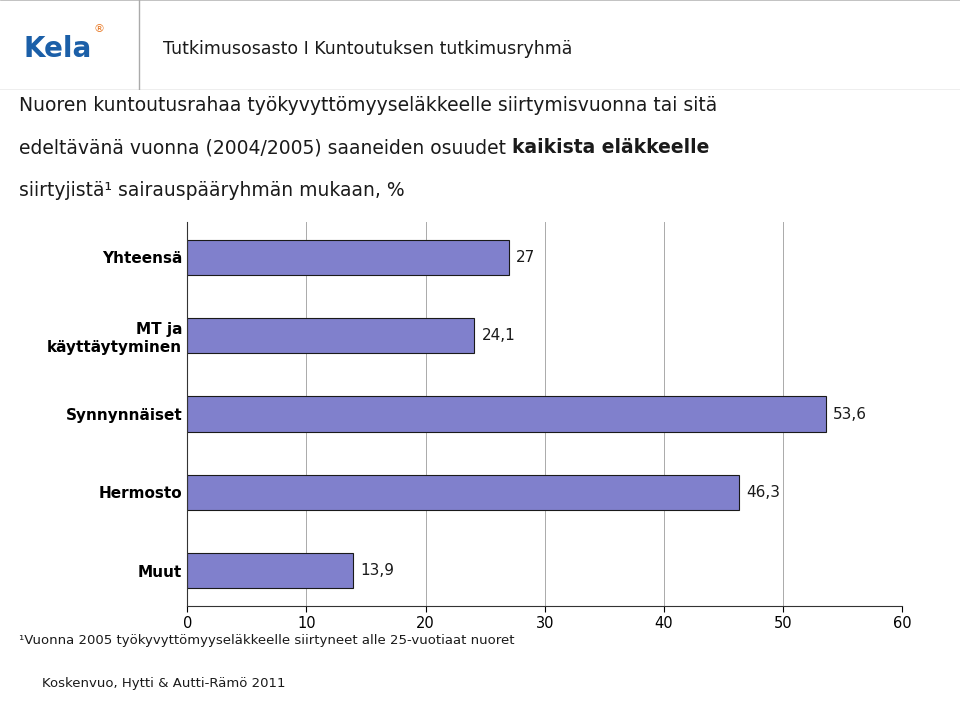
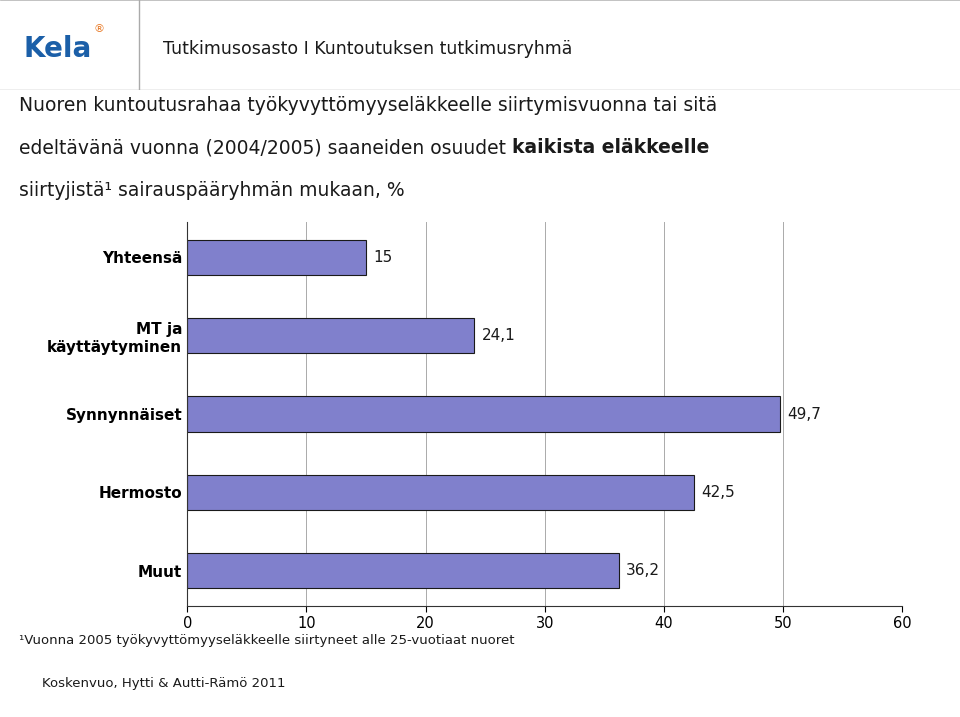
Yhteensä: 27 -> 15
Synnynnäiset: 53,6 -> 49,7
Hermosto: 46,3 -> 42,5
Muut: 13,9 -> 36,2
